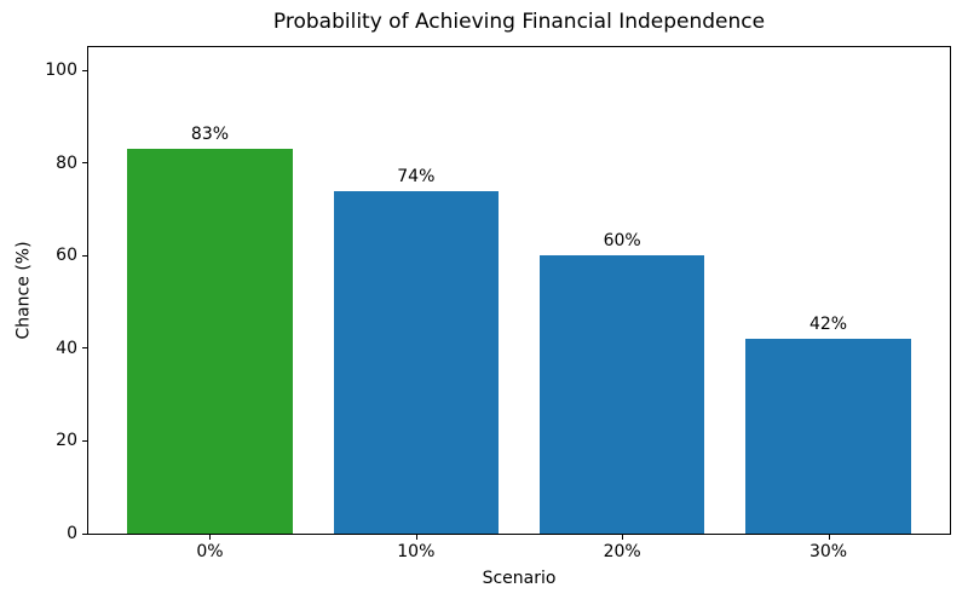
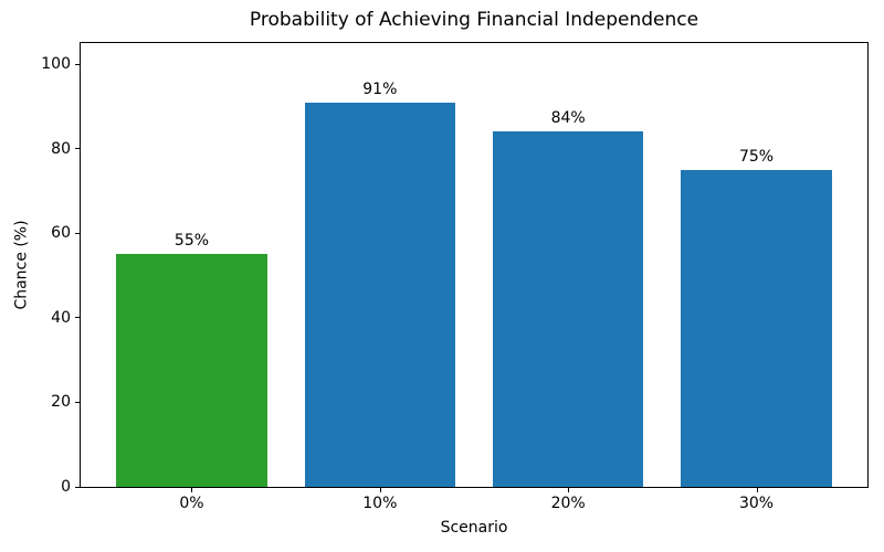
0%: 83% -> 55%
10%: 74% -> 91%
20%: 60% -> 84%
30%: 42% -> 75%
